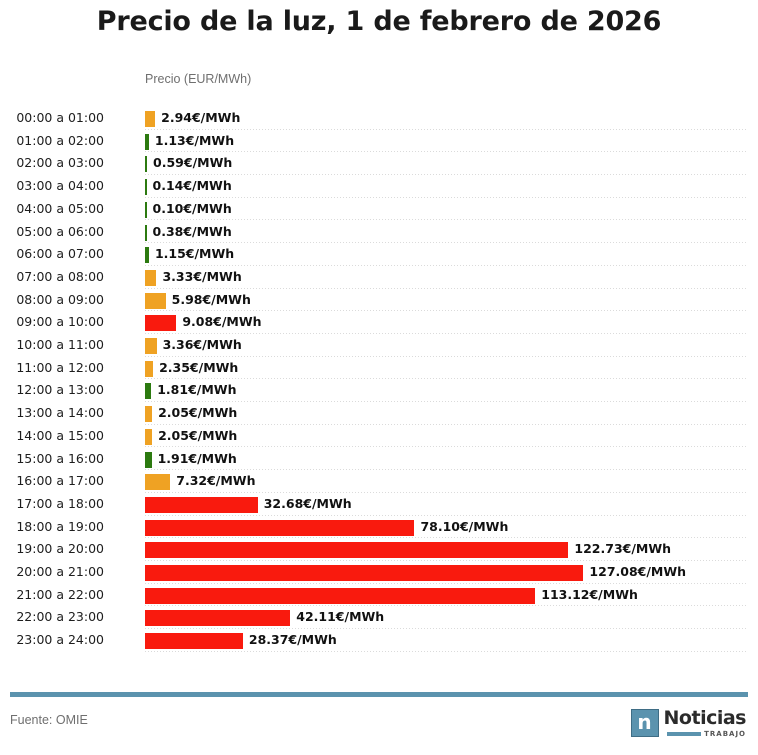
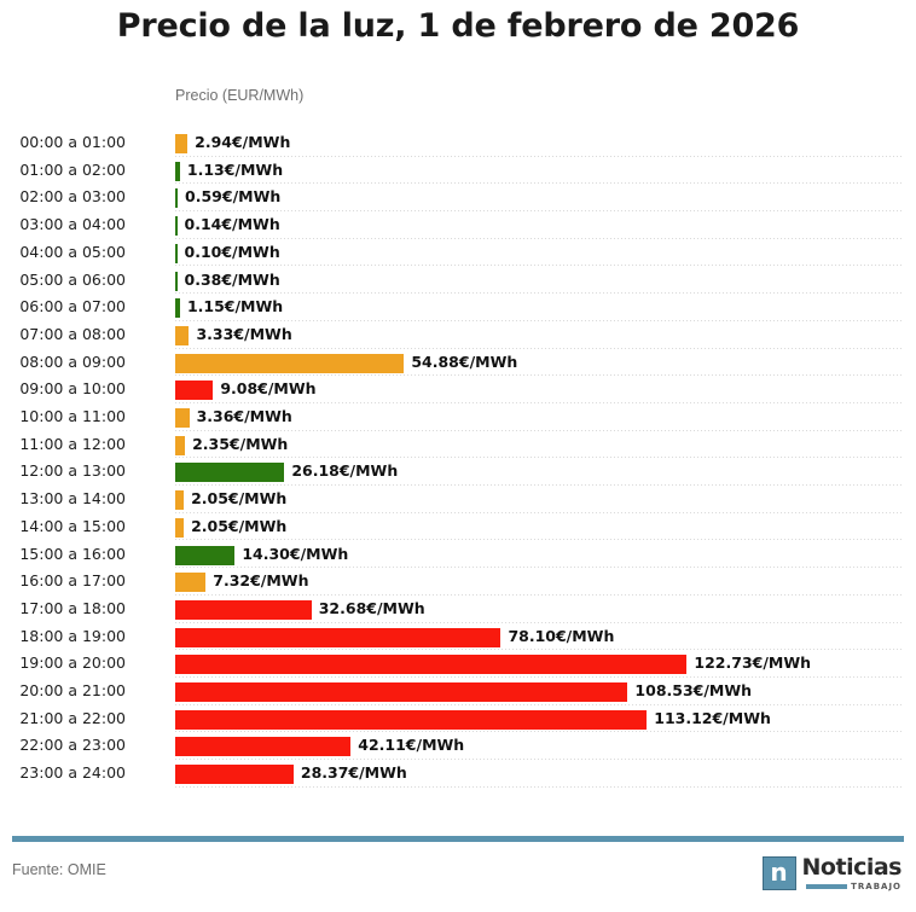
08:00 a 09:00: 5.98 -> 54.88
12:00 a 13:00: 1.81 -> 26.18
15:00 a 16:00: 1.91 -> 14.30
20:00 a 21:00: 127.08 -> 108.53
